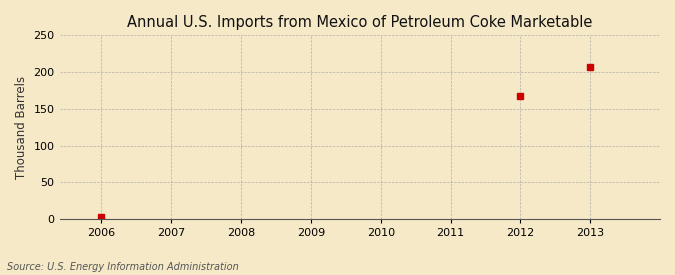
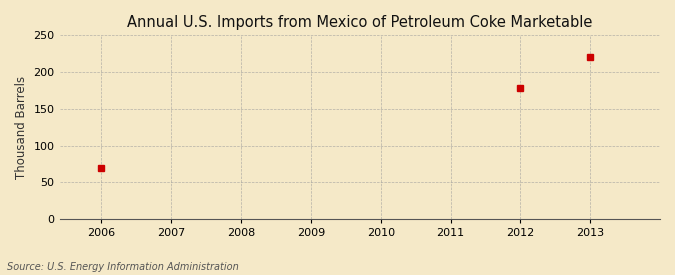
2006: 3 -> 70
2012: 168 -> 178
2013: 207 -> 220
